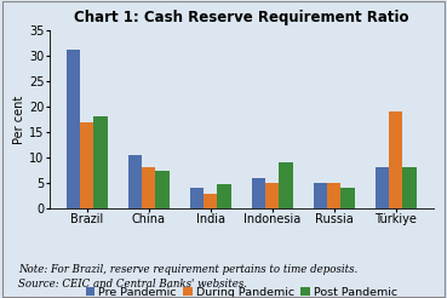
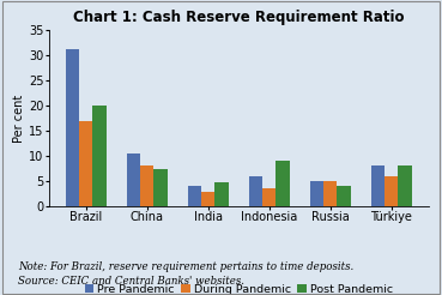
Post Pandemic/Brazil: 18.0 -> 20.0
During Pandemic/Indonesia: 5.0 -> 3.5
During Pandemic/Türkiye: 19.0 -> 6.0
